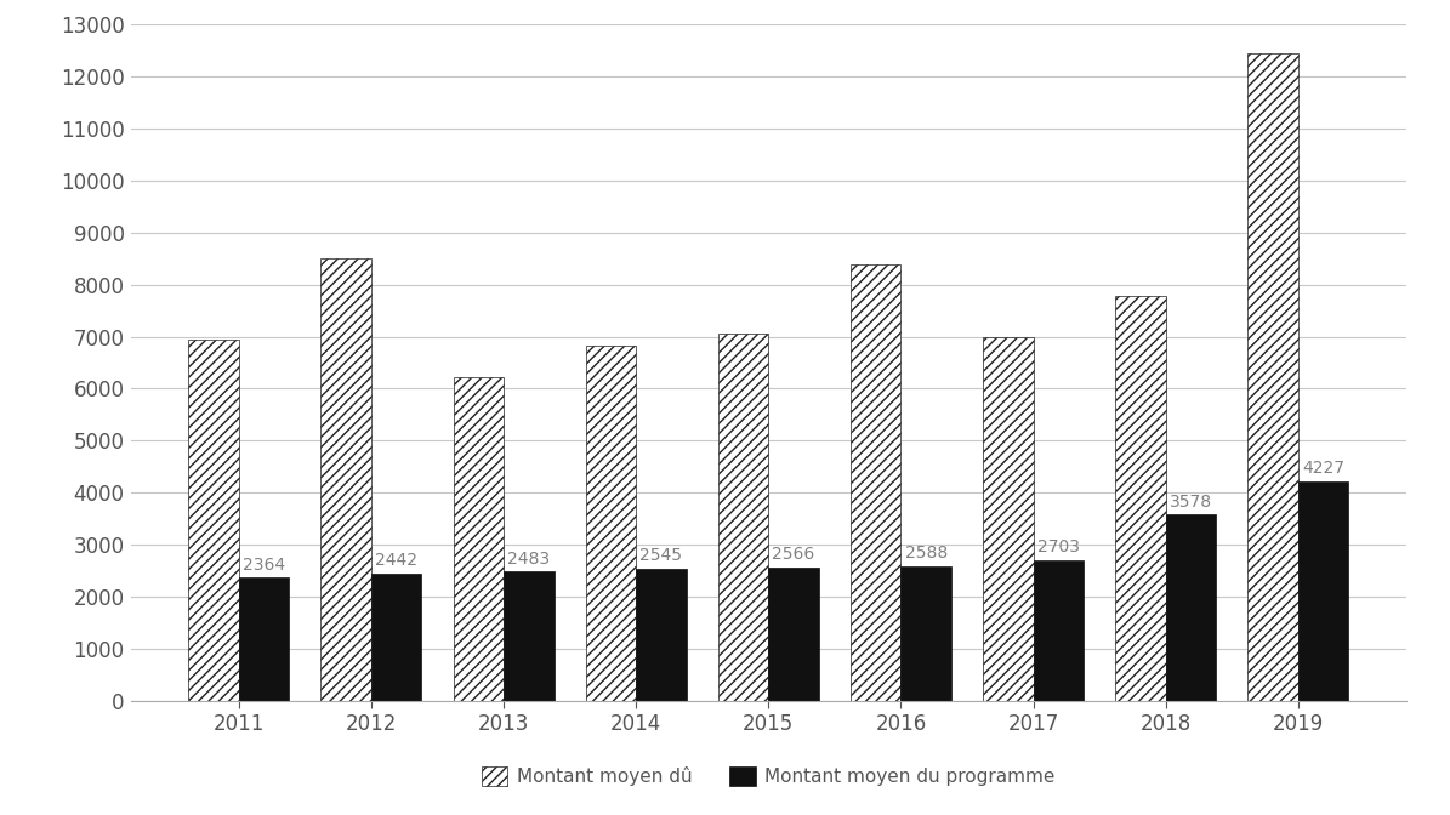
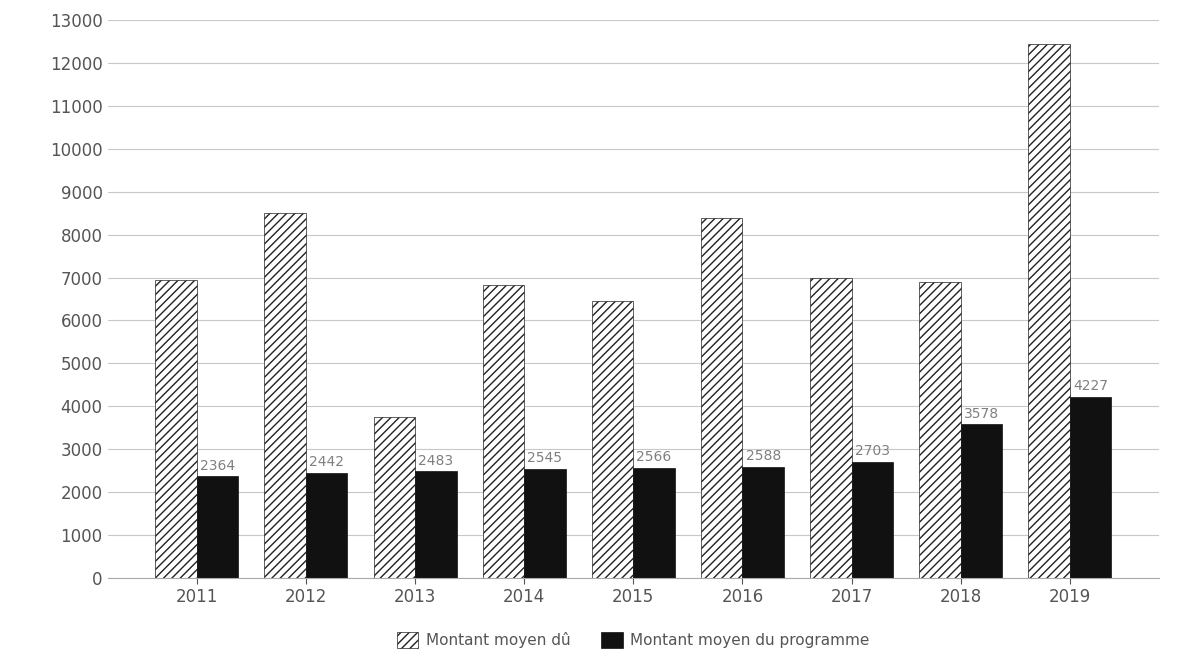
Montant moyen dû/2013: 6230 -> 3750
Montant moyen dû/2015: 7060 -> 6450
Montant moyen dû/2018: 7790 -> 6900
